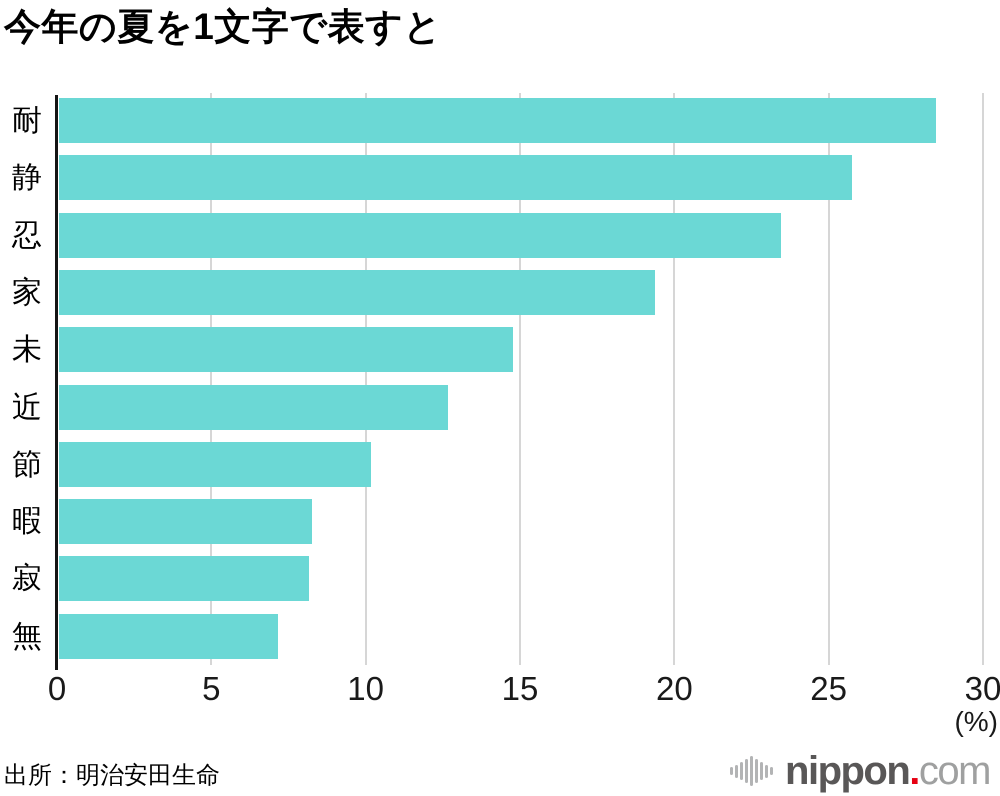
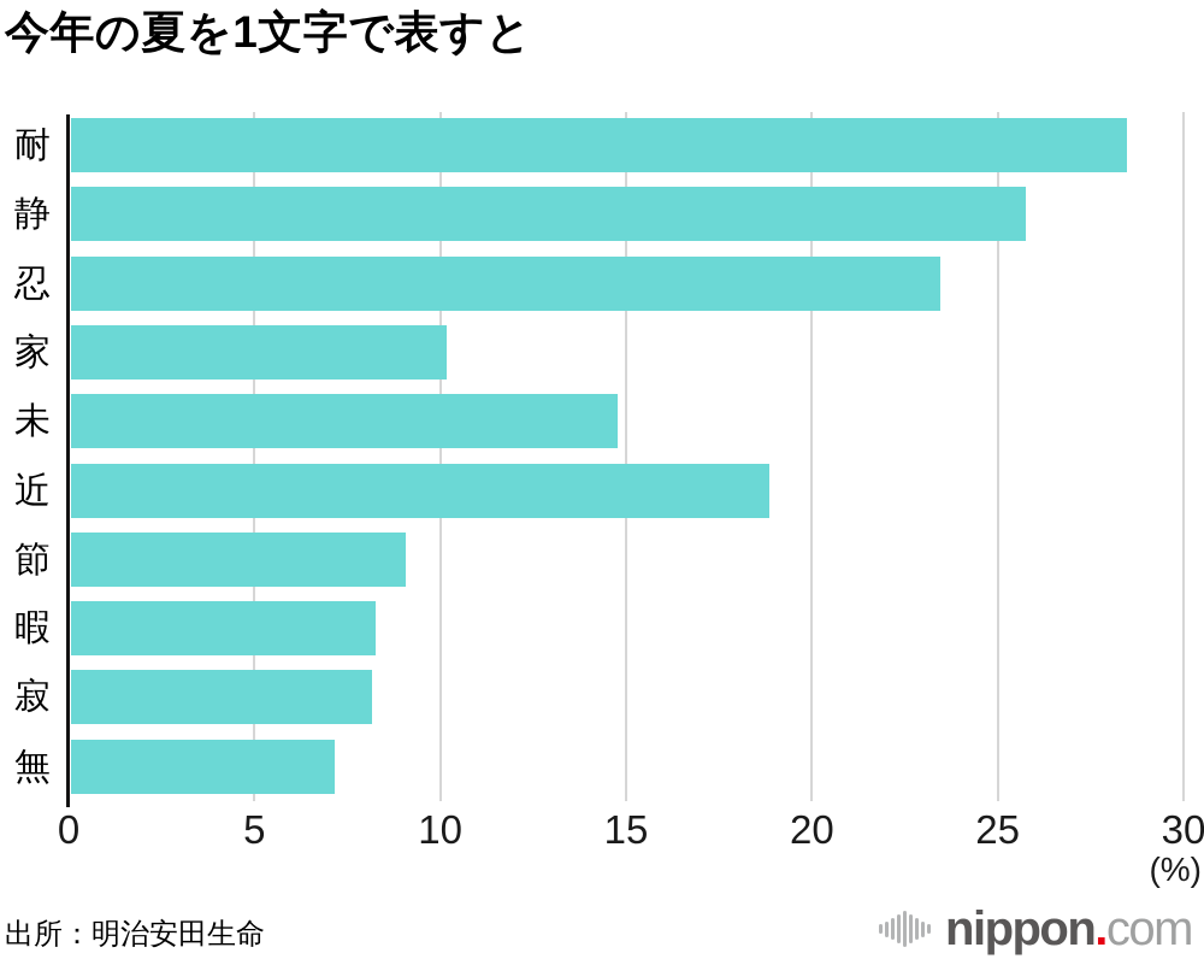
家: 19.3 -> 10.1
近: 12.6 -> 18.8
節: 10.1 -> 9.0
